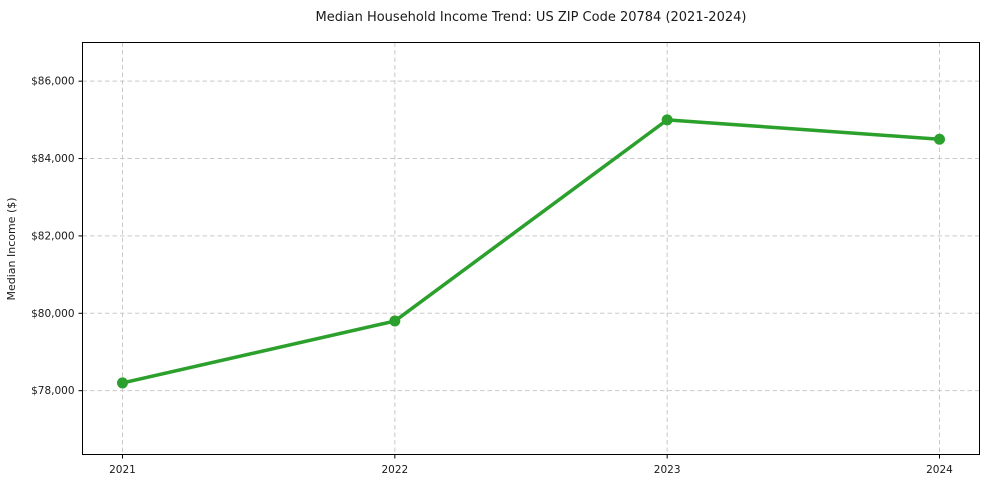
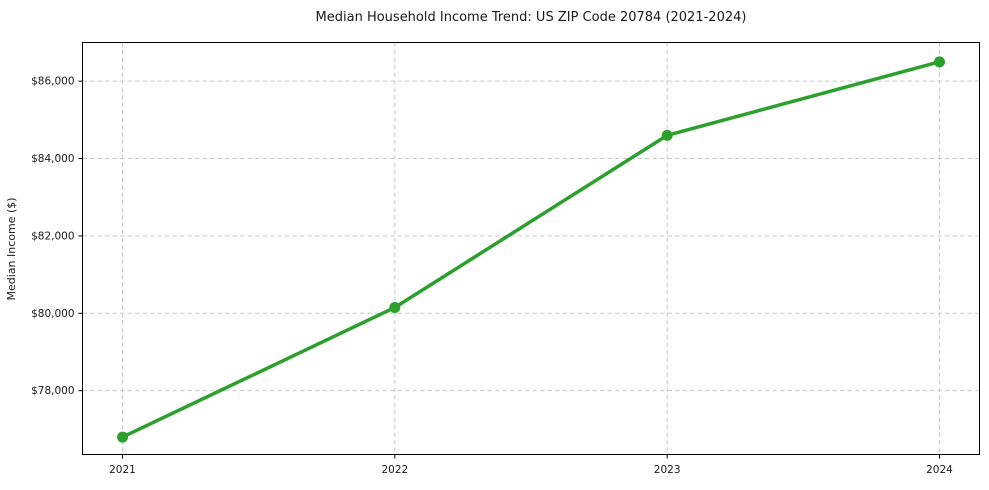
2021: $78200 -> $76800
2022: $79800 -> $80200
2023: $85000 -> $84600
2024: $84500 -> $86500
